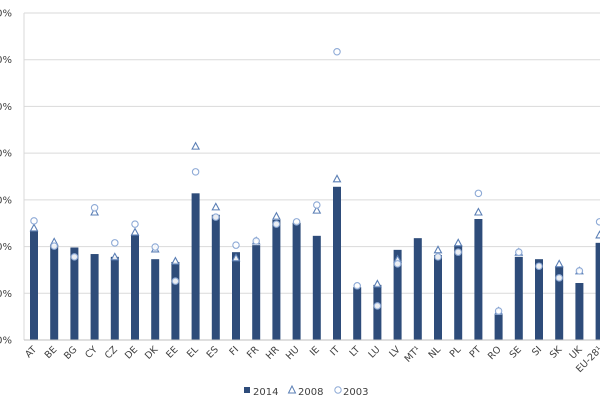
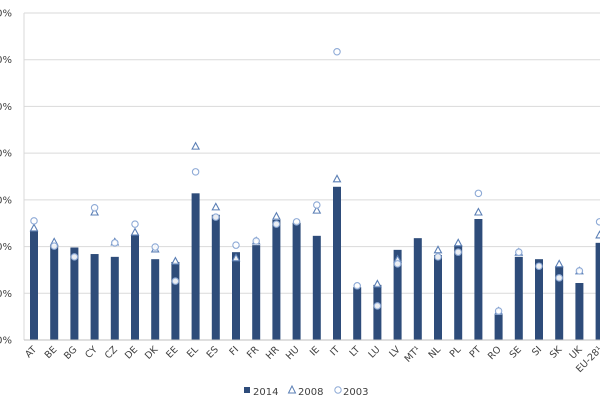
2008/CZ: 18% -> 21%
